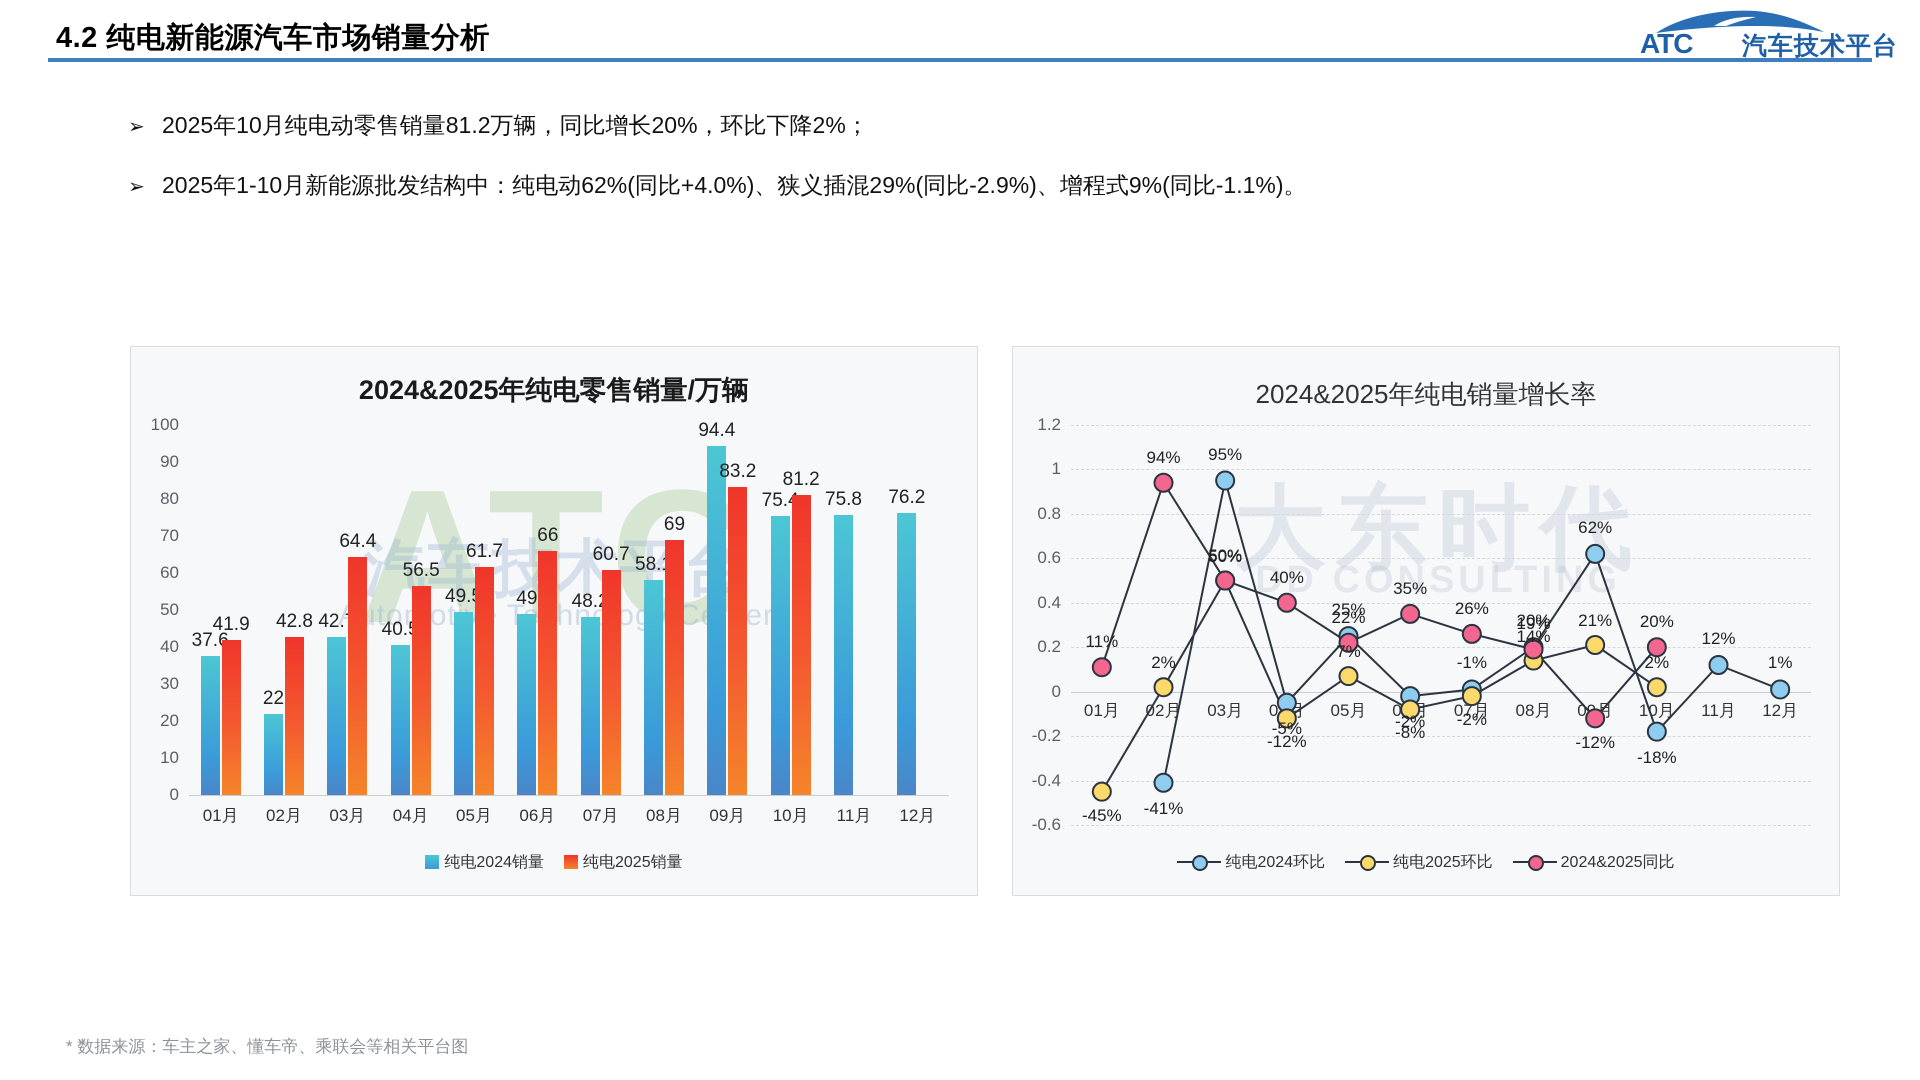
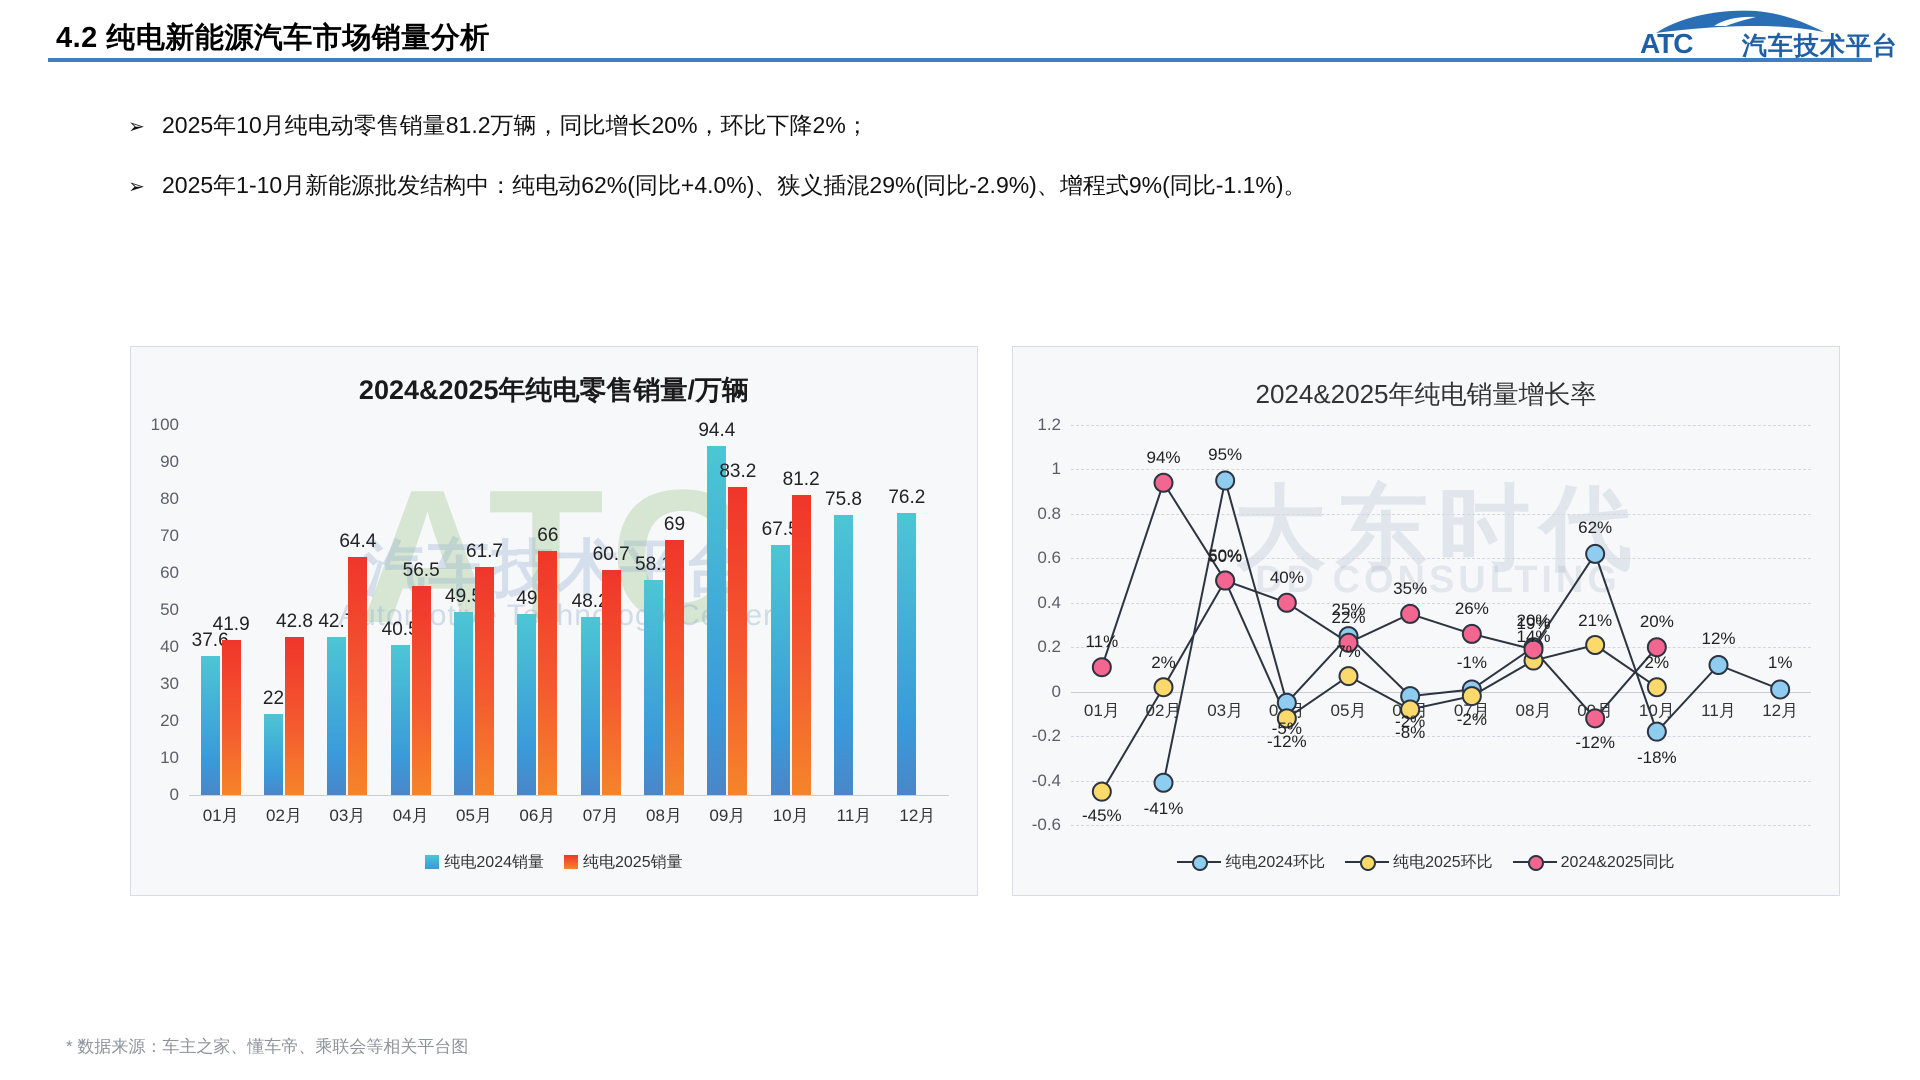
2024&2025年纯电零售销量/万辆/纯电2024销量/10月: 75.4 -> 67.5
